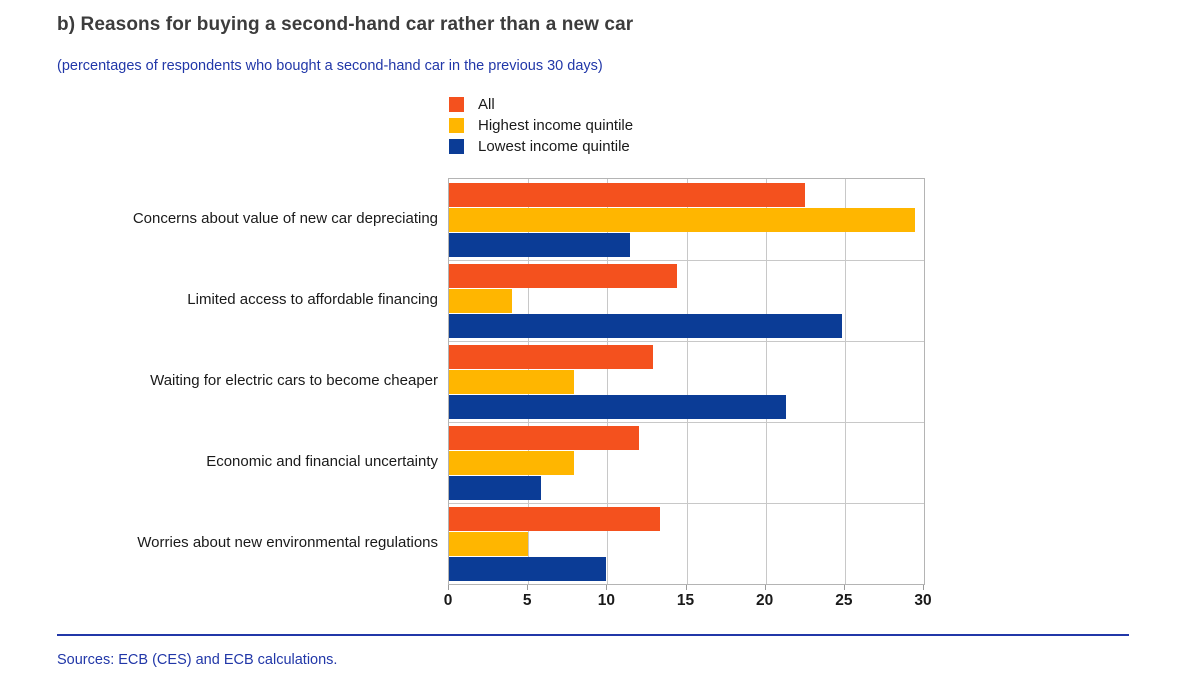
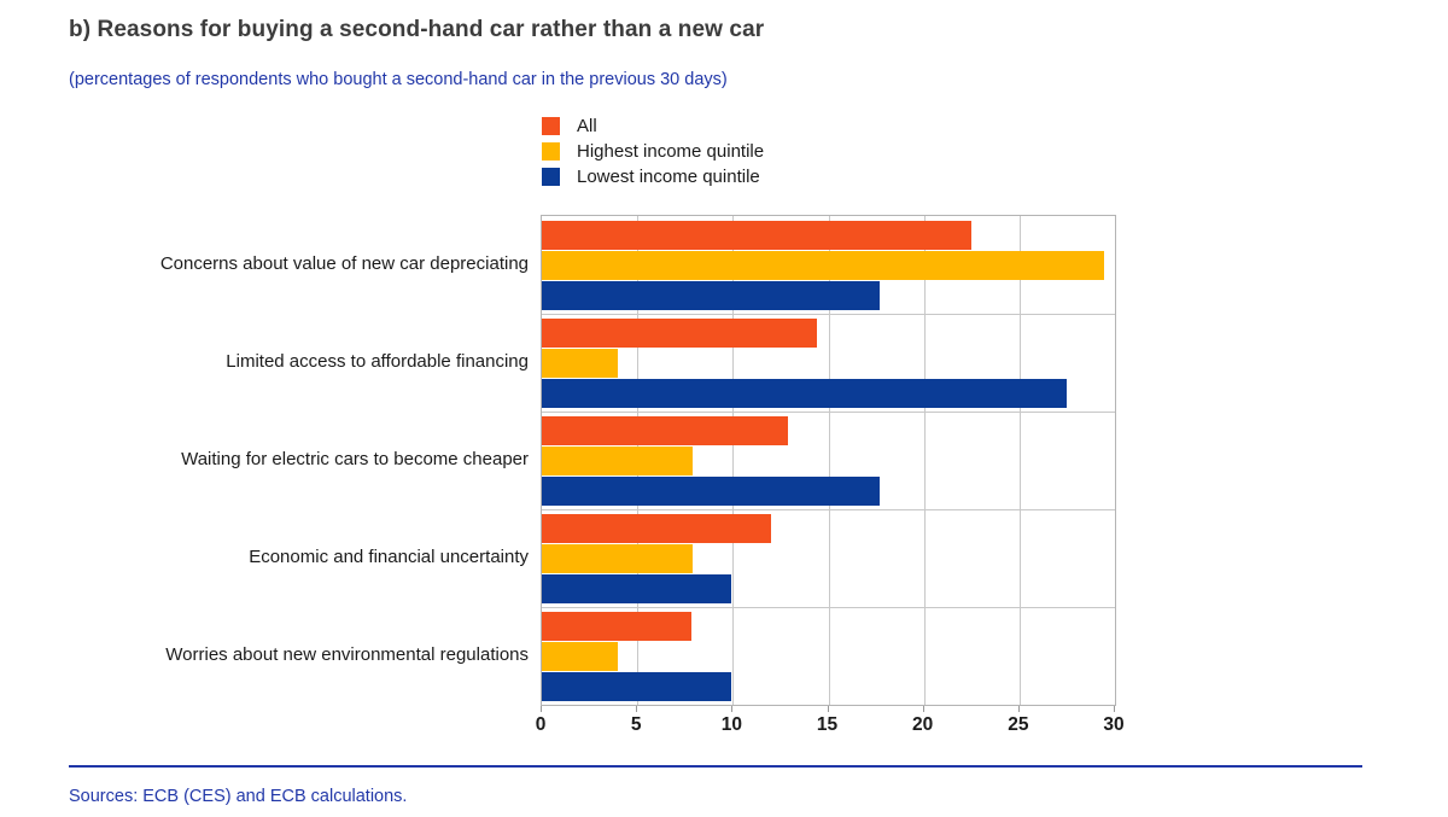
Lowest income quintile/Concerns about value of new car depreciating: 11.4 -> 17.7
Lowest income quintile/Limited access to affordable financing: 24.8 -> 27.5
Lowest income quintile/Waiting for electric cars to become cheaper: 21.3 -> 17.7
Lowest income quintile/Economic and financial uncertainty: 5.8 -> 9.9
All/Worries about new environmental regulations: 13.3 -> 7.8
Highest income quintile/Worries about new environmental regulations: 5.0 -> 4.0
